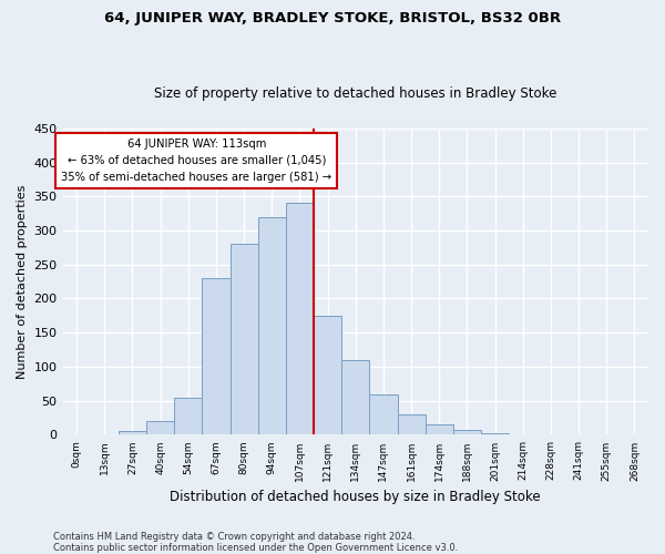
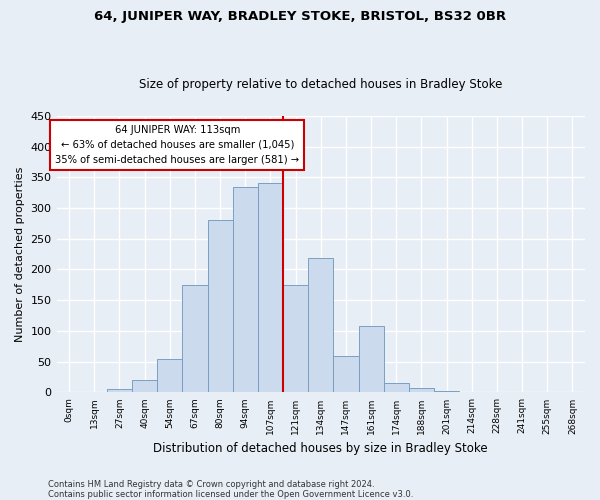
67sqm: 230 -> 174
94sqm: 320 -> 334
134sqm: 110 -> 218
161sqm: 30 -> 108
